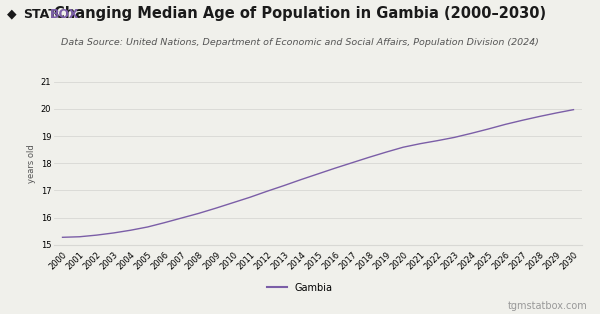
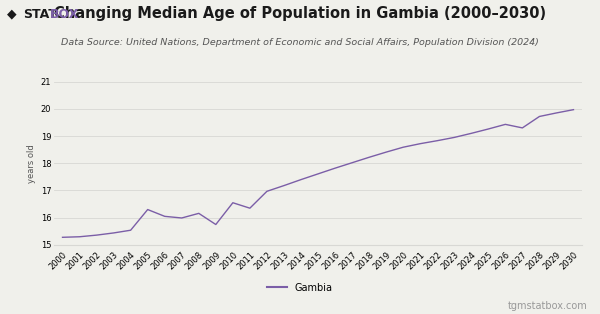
2005: 15.66 -> 16.30
2006: 15.82 -> 16.05
2009: 16.35 -> 15.75
2011: 16.75 -> 16.35
2027: 19.58 -> 19.30
